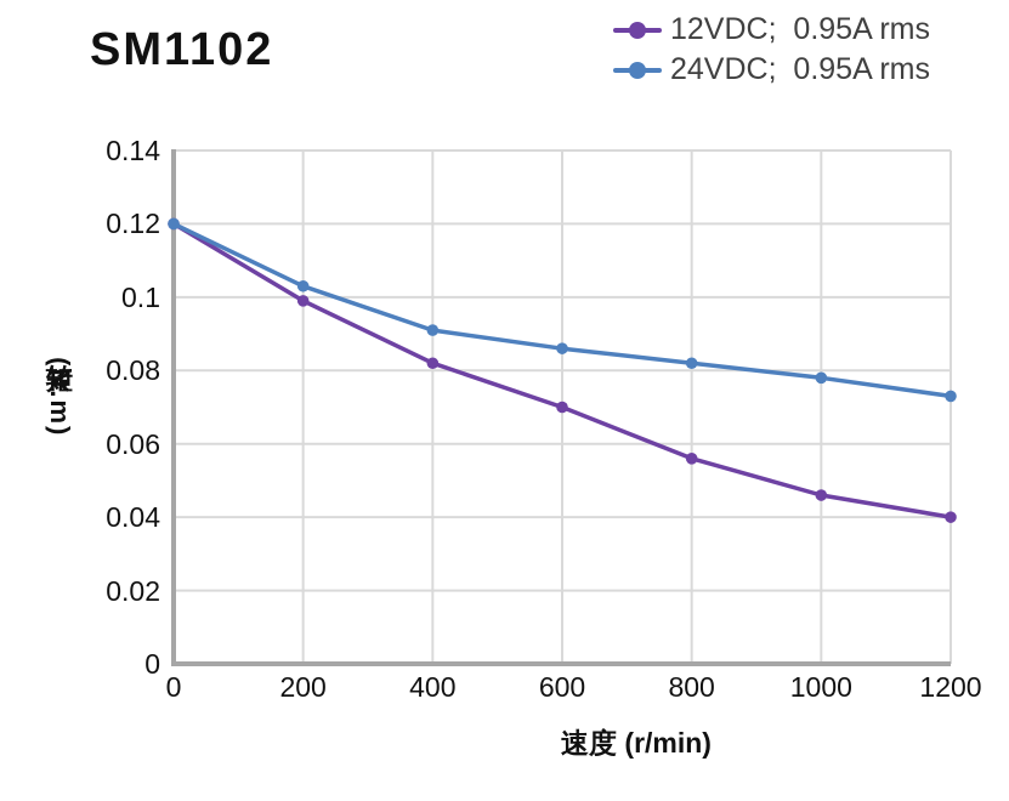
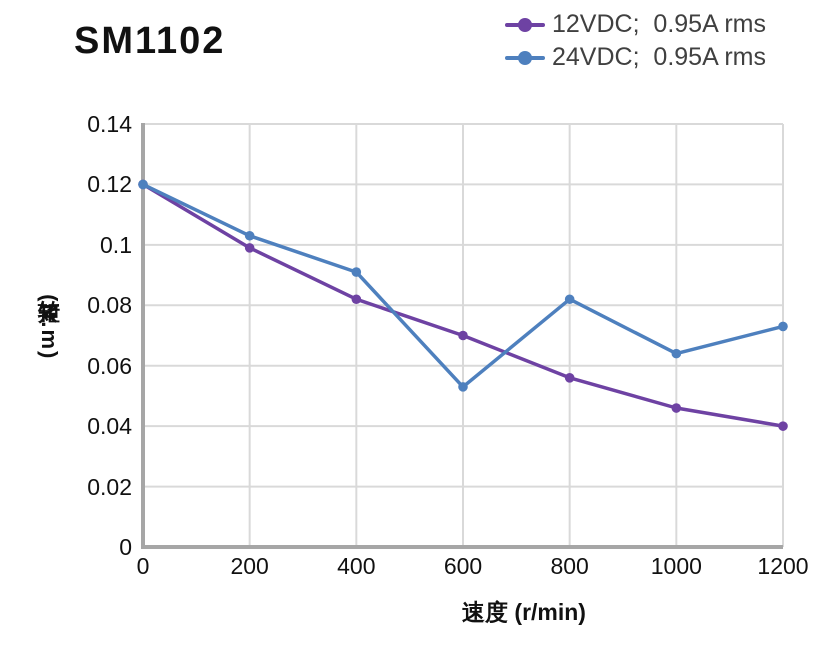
24VDC; 0.95A rms/600: 0.086 -> 0.053
24VDC; 0.95A rms/1000: 0.078 -> 0.064
